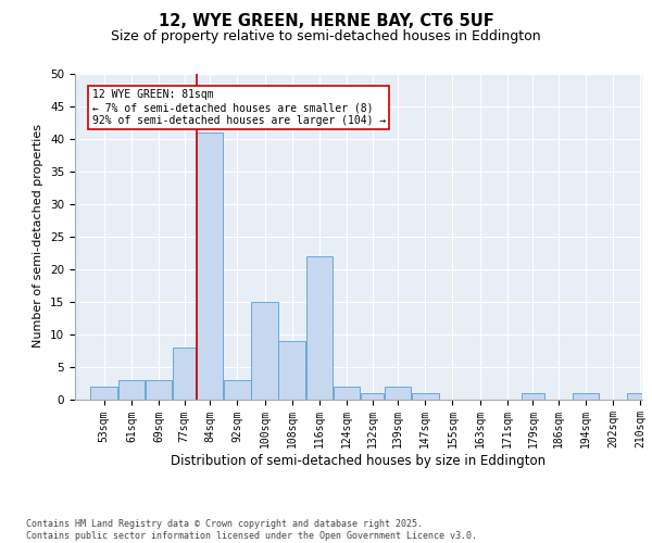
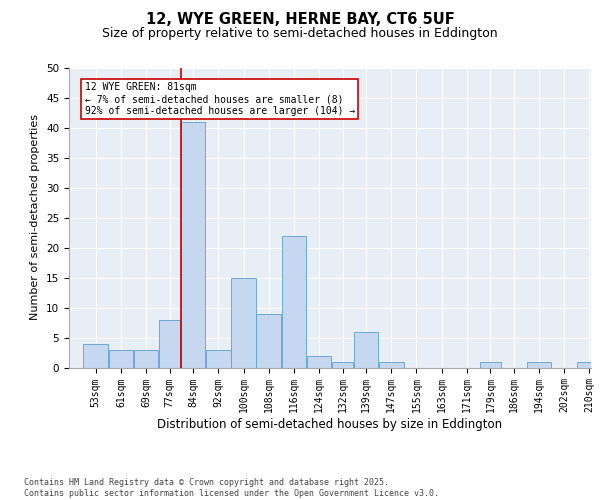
53sqm: 2 -> 4
139sqm: 2 -> 6
